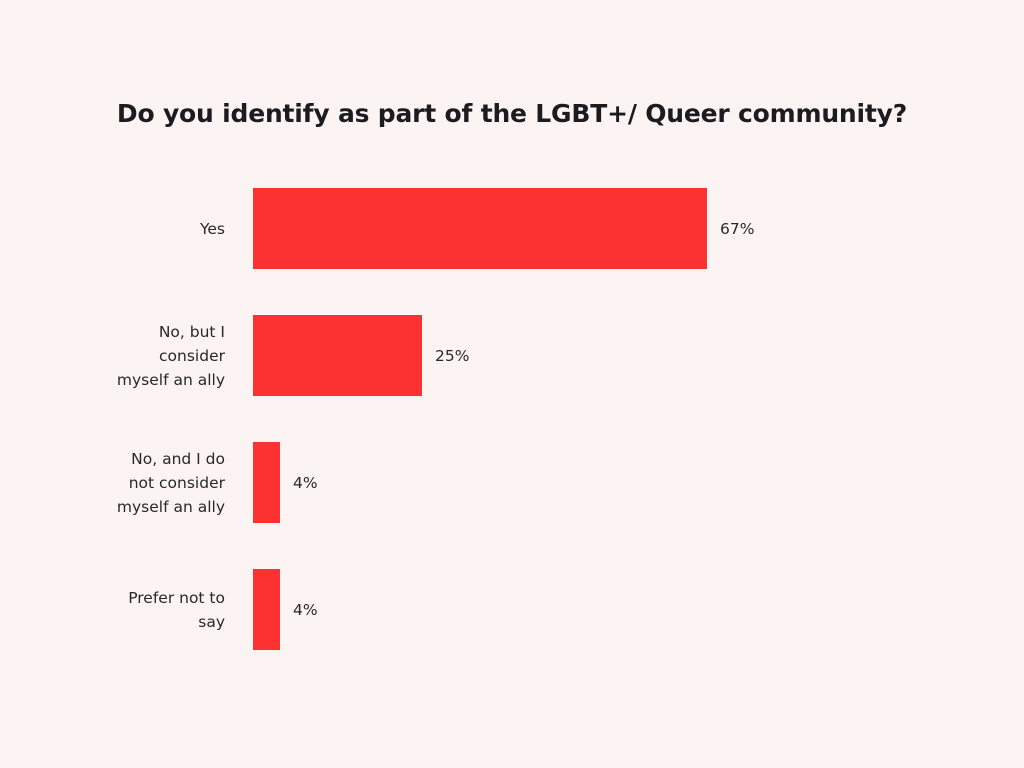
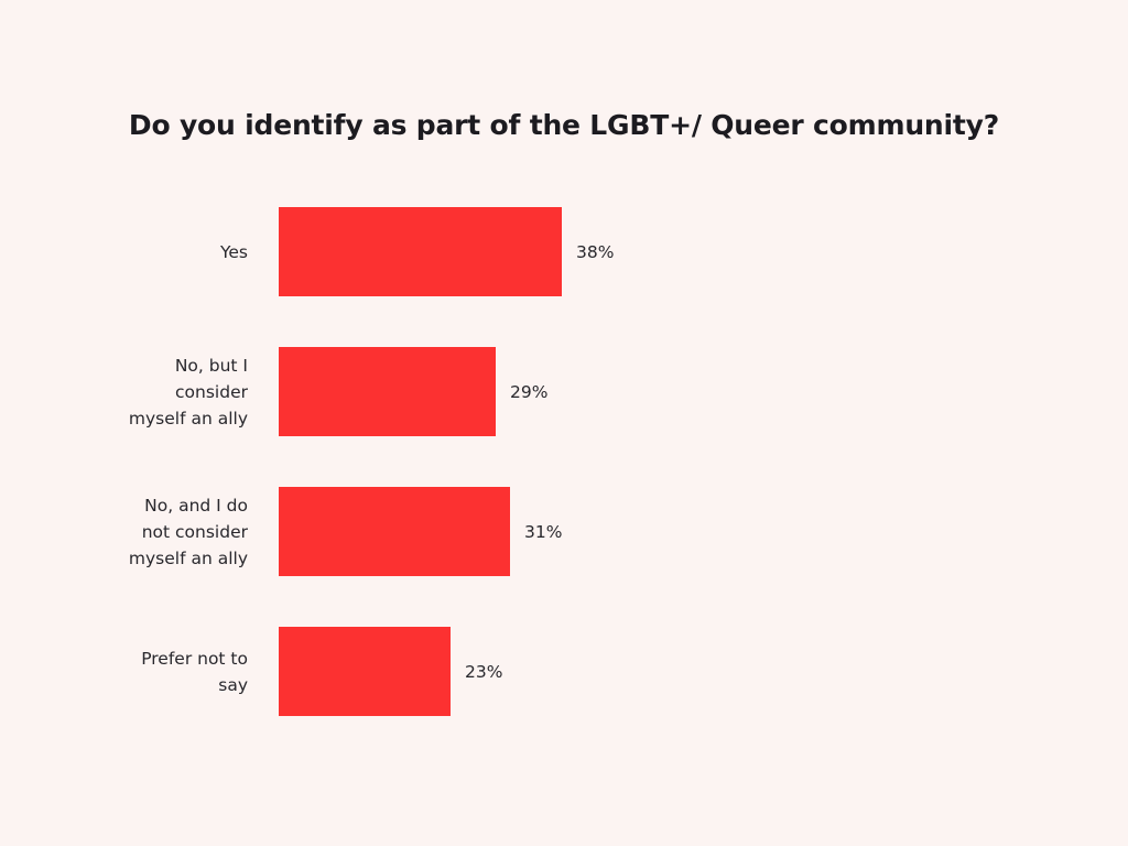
Yes: 67% -> 38%
No, but I consider myself an ally: 25% -> 29%
No, and I do not consider myself an ally: 4% -> 31%
Prefer not to say: 4% -> 23%
